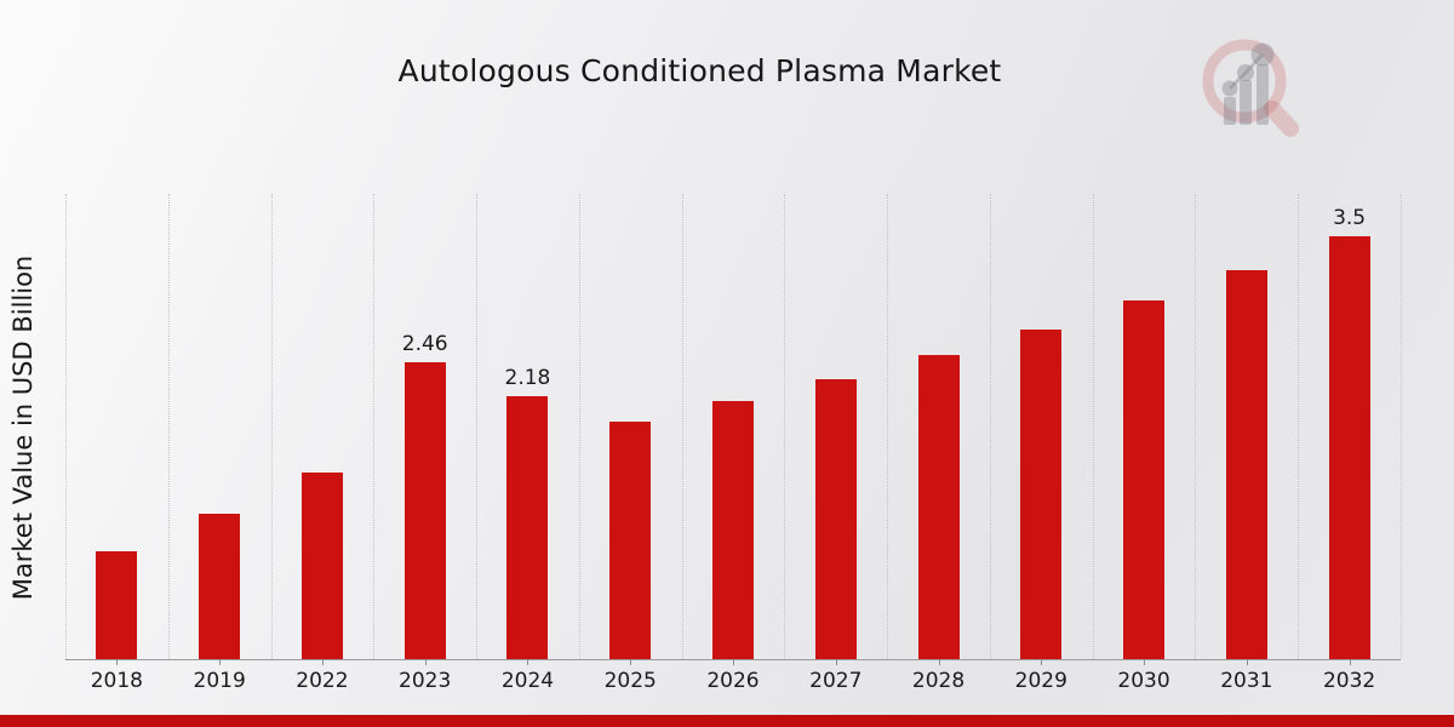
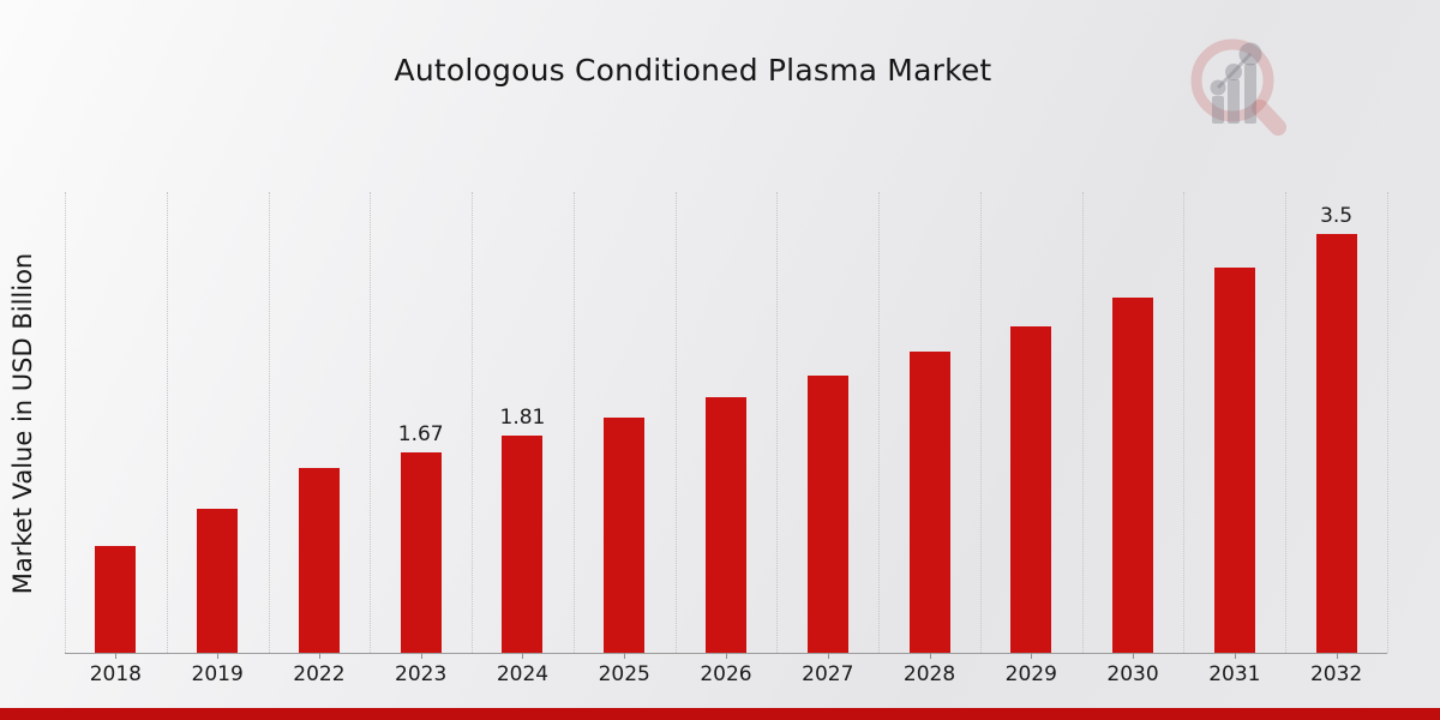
2023: 2.46 -> 1.67
2024: 2.18 -> 1.81
